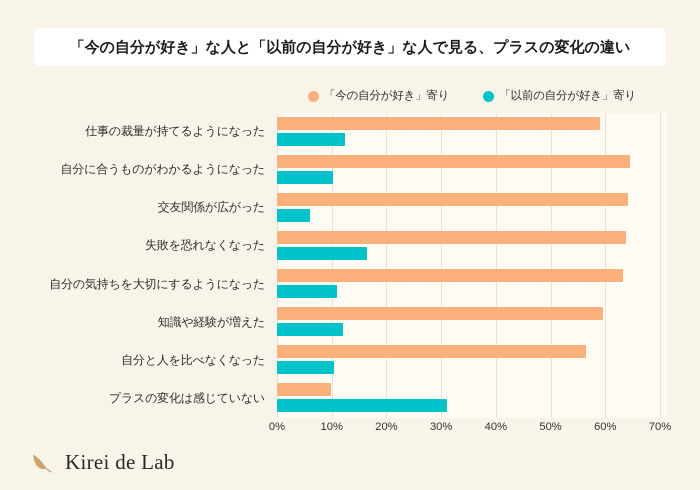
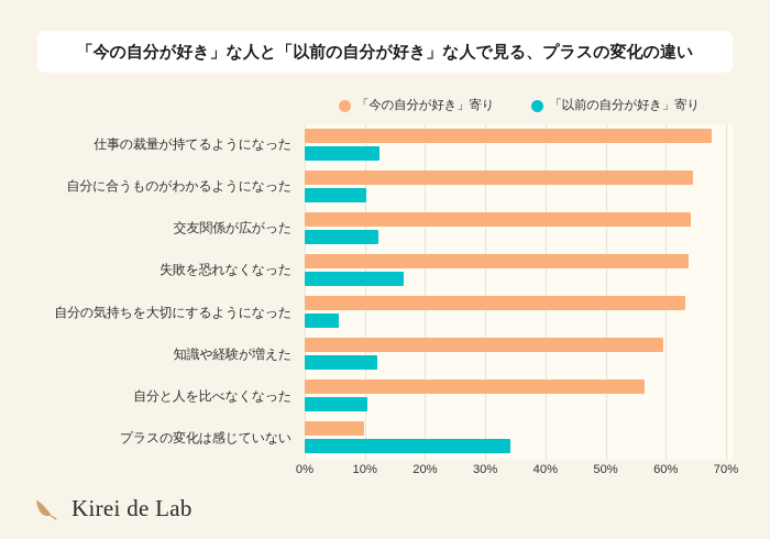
「今の自分が好き」寄り/仕事の裁量が持てるようになった: 59% -> 68%
「以前の自分が好き」寄り/交友関係が広がった: 6% -> 12%
「以前の自分が好き」寄り/自分の気持ちを大切にするようになった: 11% -> 6%
「以前の自分が好き」寄り/プラスの変化は感じていない: 31% -> 34%
